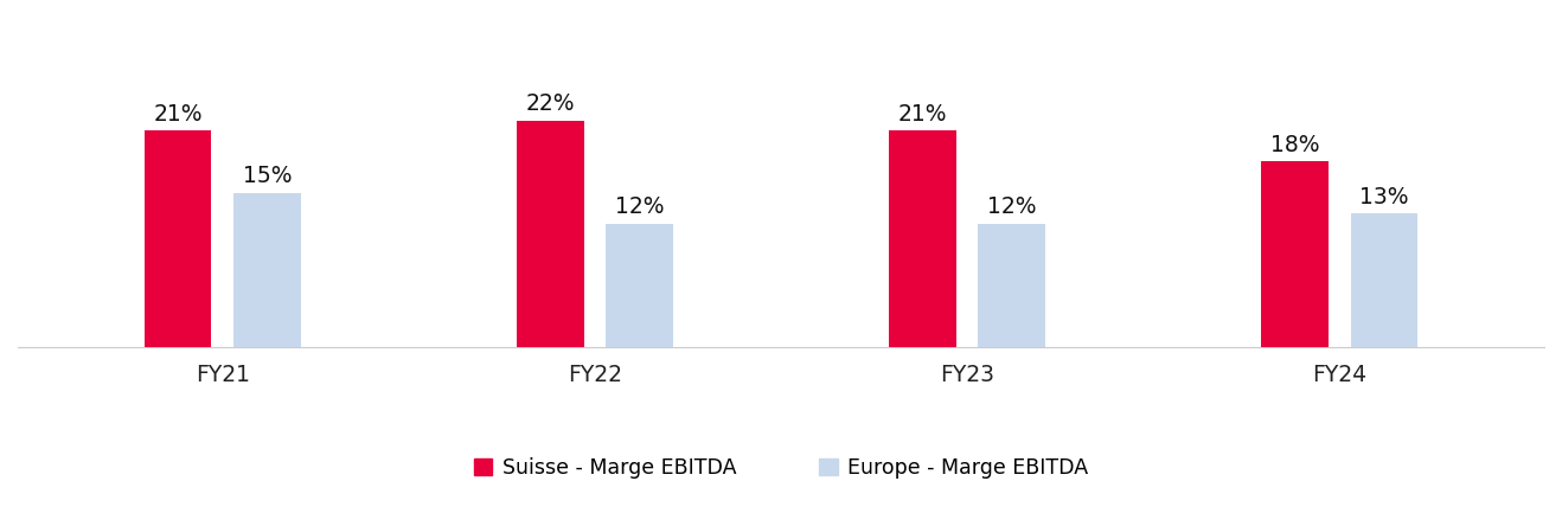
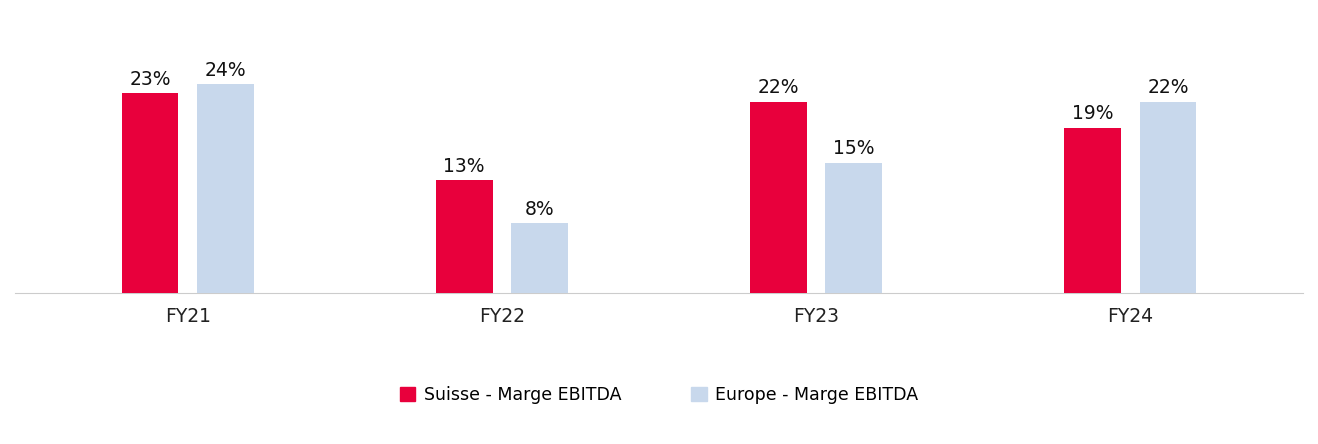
Suisse - Marge EBITDA/FY21: 21% -> 23%
Europe - Marge EBITDA/FY21: 15% -> 24%
Suisse - Marge EBITDA/FY22: 22% -> 13%
Europe - Marge EBITDA/FY22: 12% -> 8%
Suisse - Marge EBITDA/FY23: 21% -> 22%
Europe - Marge EBITDA/FY23: 12% -> 15%
Suisse - Marge EBITDA/FY24: 18% -> 19%
Europe - Marge EBITDA/FY24: 13% -> 22%
